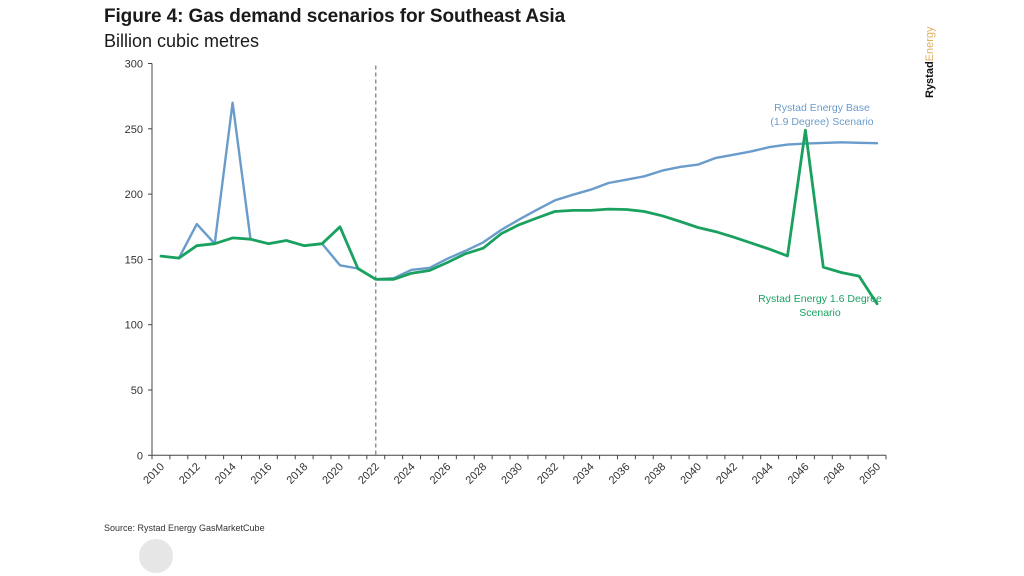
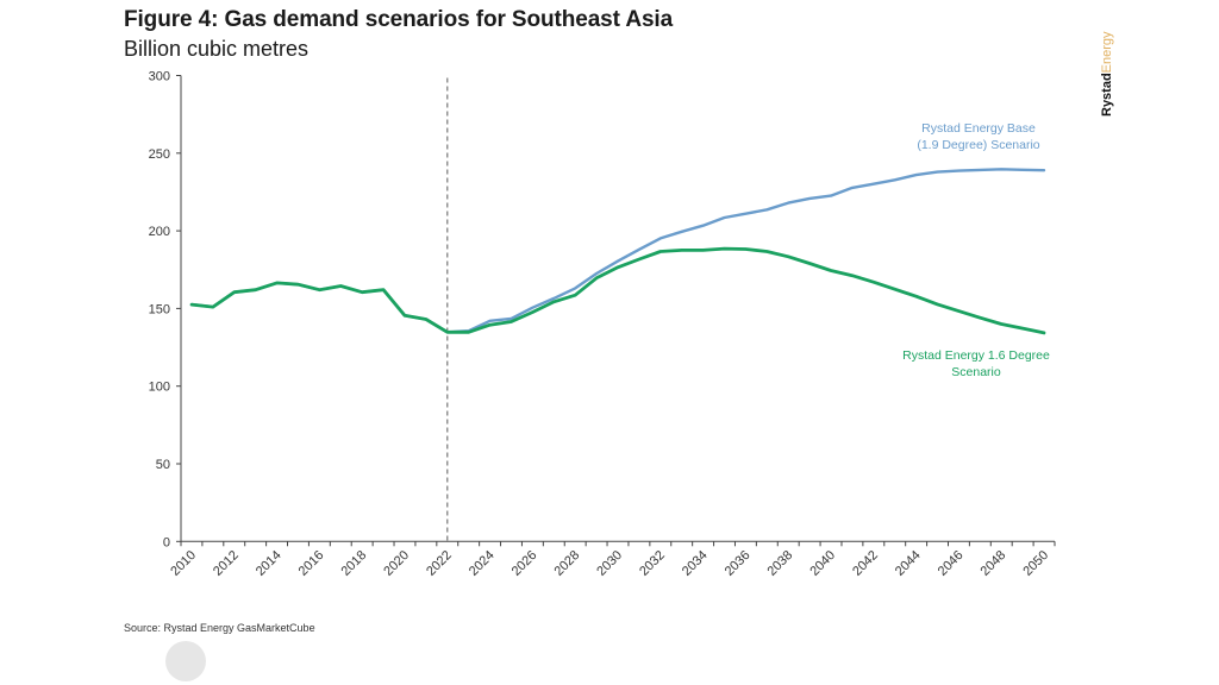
Rystad Energy Base (1.9 Degree) Scenario/2012: 177 -> 160
Rystad Energy Base (1.9 Degree) Scenario/2014: 270 -> 166
Rystad Energy 1.6 Degree Scenario/2020: 175 -> 146
Rystad Energy 1.6 Degree Scenario/2046: 249 -> 148
Rystad Energy 1.6 Degree Scenario/2050: 116 -> 134
